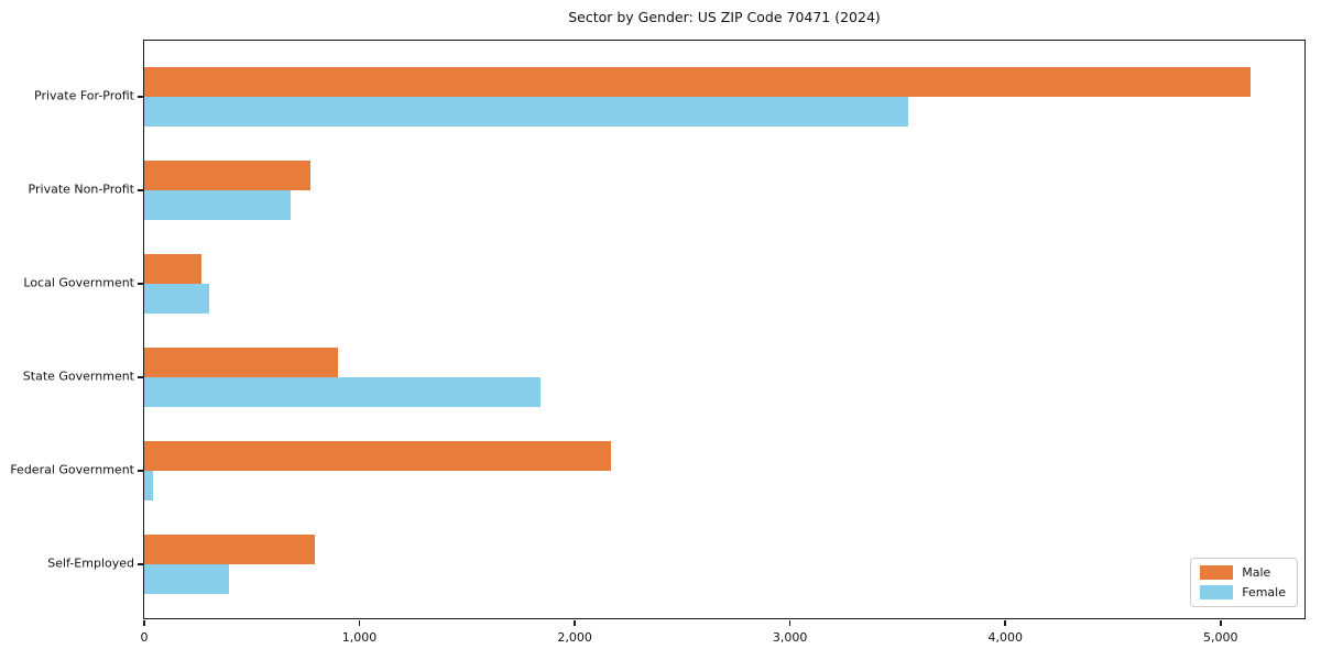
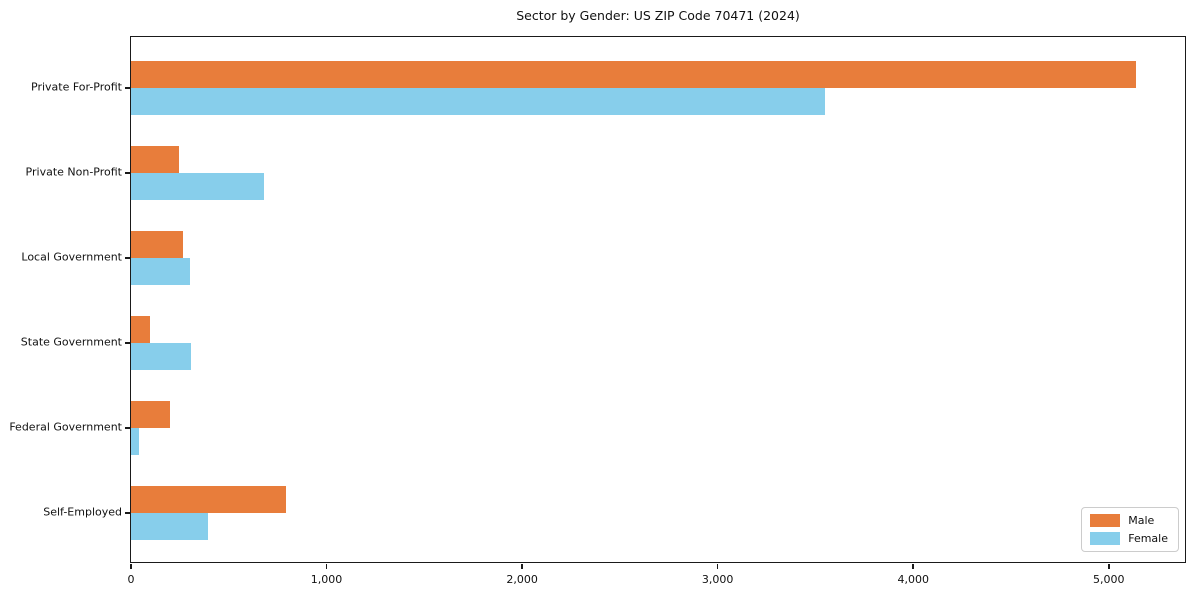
Male/Private Non-Profit: 770 -> 240
Male/State Government: 900 -> 100
Female/State Government: 1840 -> 300
Male/Federal Government: 2170 -> 200
